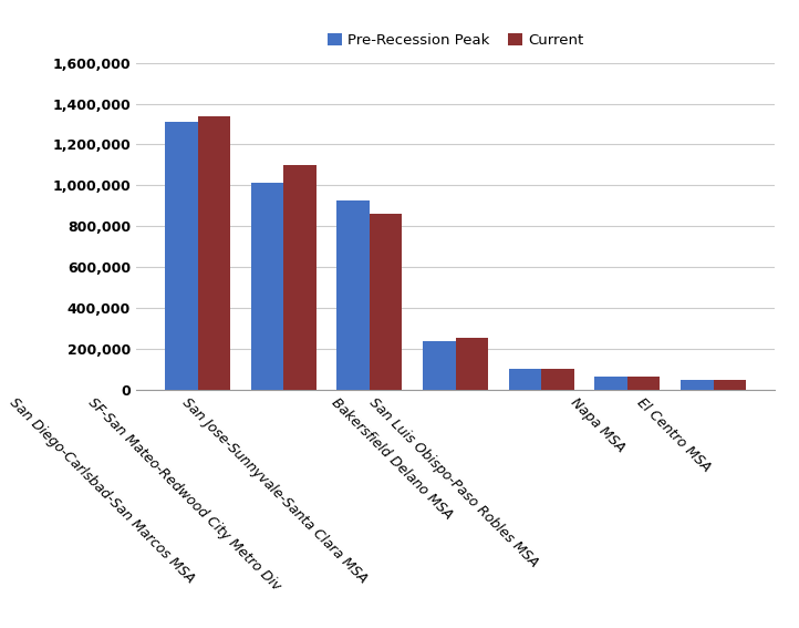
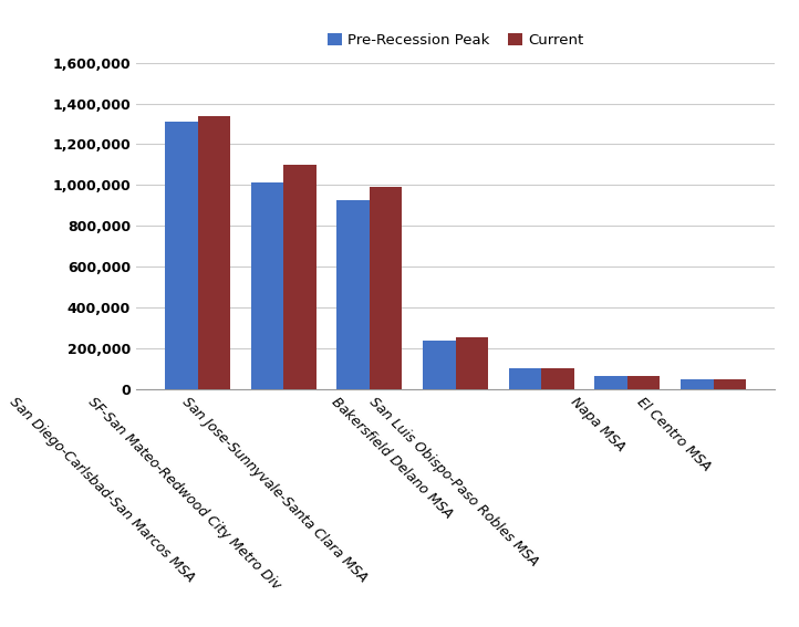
Current/San Jose-Sunnyvale-Santa Clara MSA: 860,000 -> 990,000
